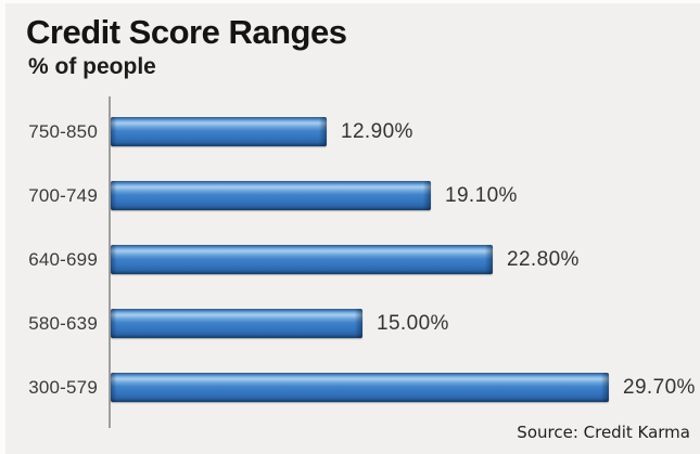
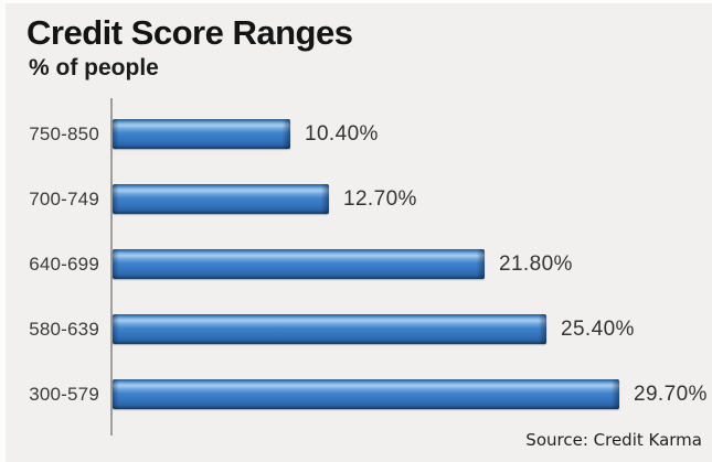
750-850: 12.90% -> 10.40%
700-749: 19.10% -> 12.70%
640-699: 22.80% -> 21.80%
580-639: 15.00% -> 25.40%
